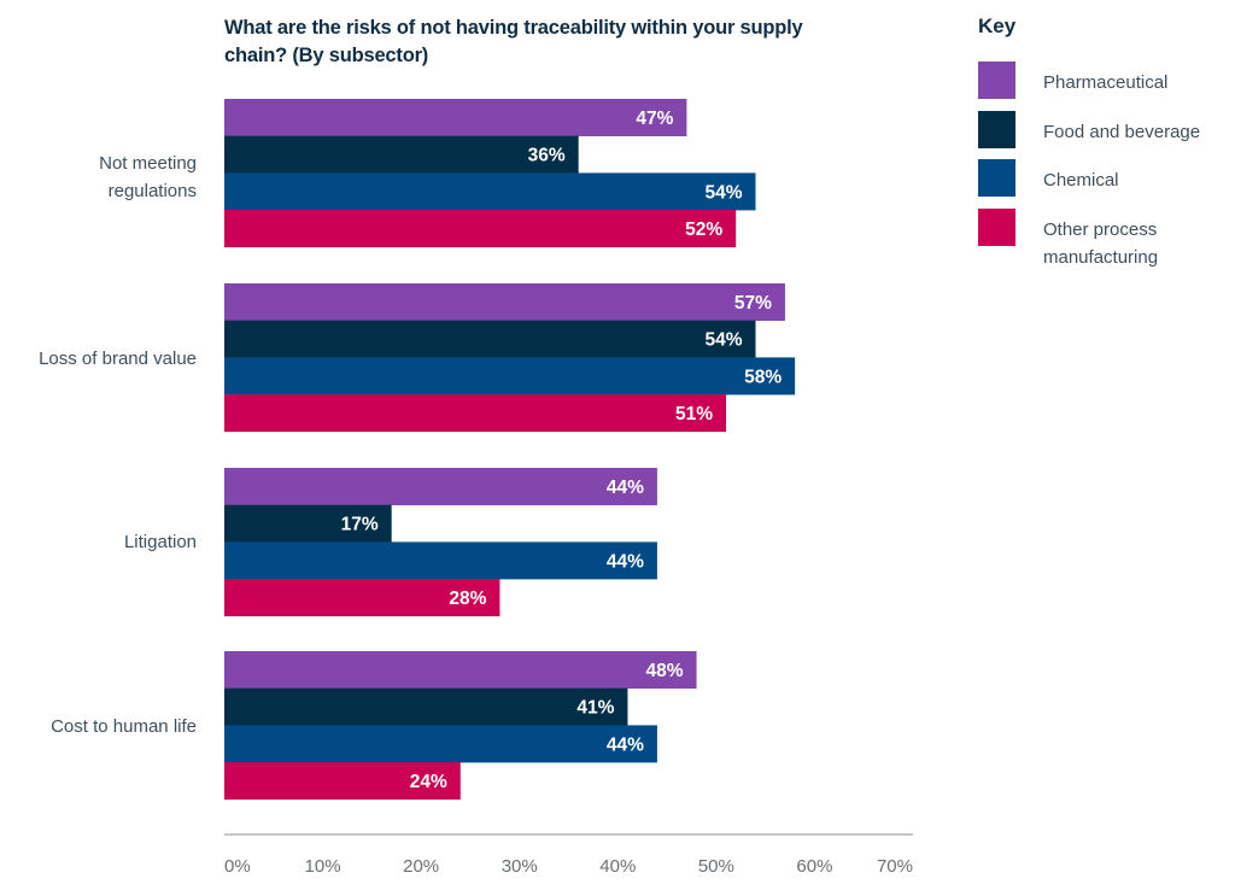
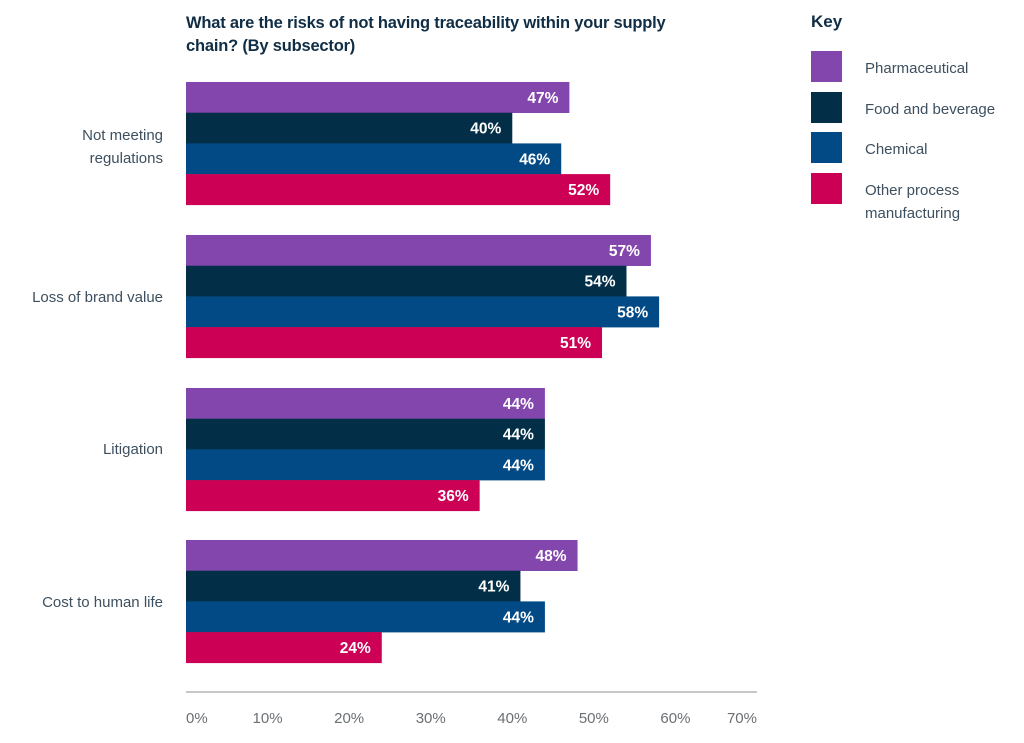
Food and beverage/Not meeting regulations: 36% -> 40%
Chemical/Not meeting regulations: 54% -> 46%
Food and beverage/Litigation: 17% -> 44%
Other process manufacturing/Litigation: 28% -> 36%
